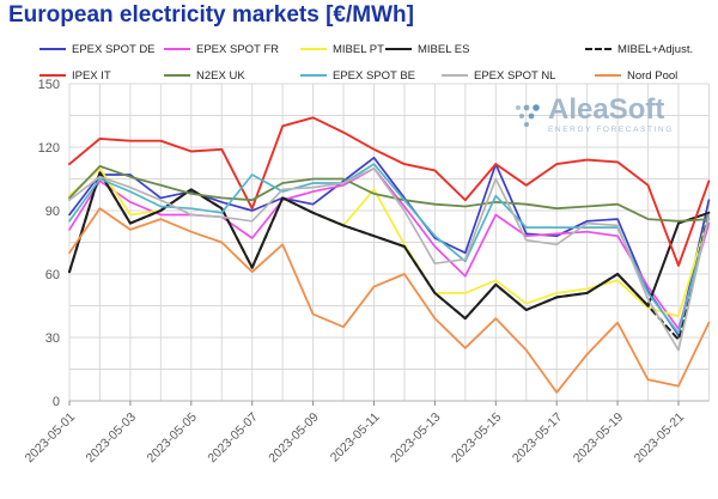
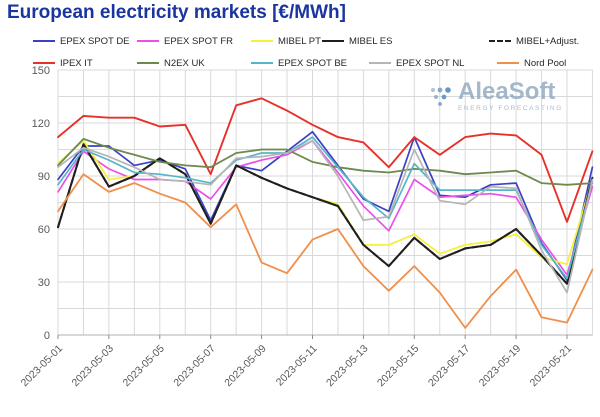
EPEX SPOT DE/2023-05-07: 90 -> 65
EPEX SPOT BE/2023-05-07: 107 -> 86
MIBEL PT/2023-05-11: 100 -> 78
MIBEL ES/2023-05-21: 84 -> 29
